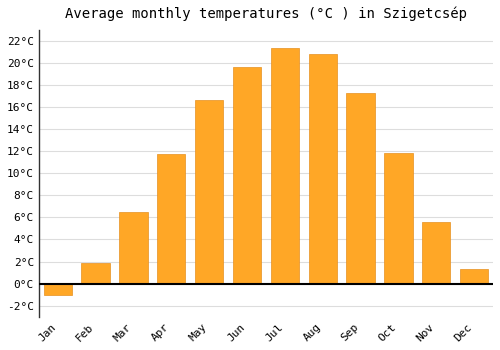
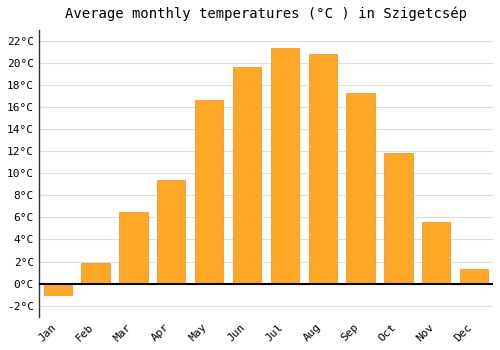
Apr: 11.7°C -> 9.4°C
